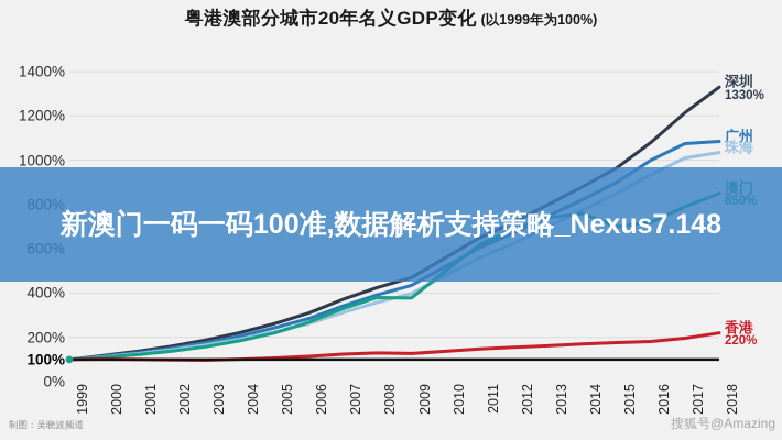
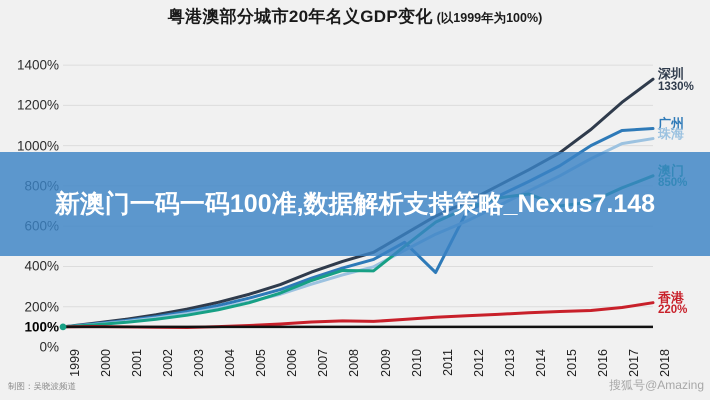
广州/2011: 600% -> 370%
